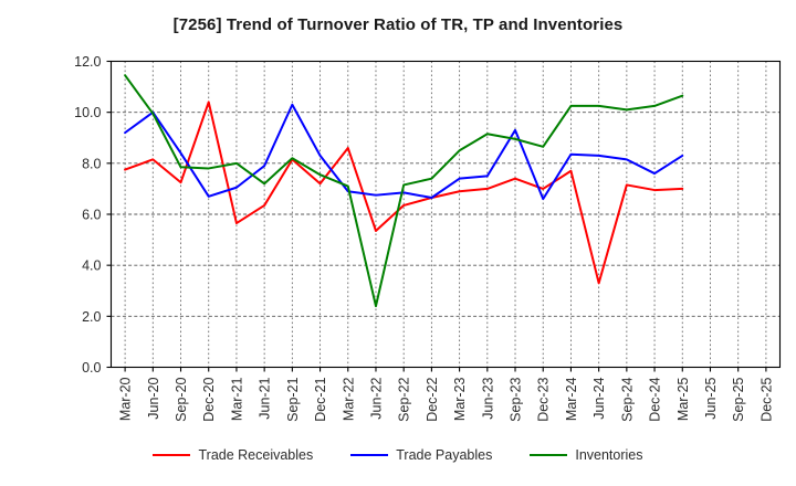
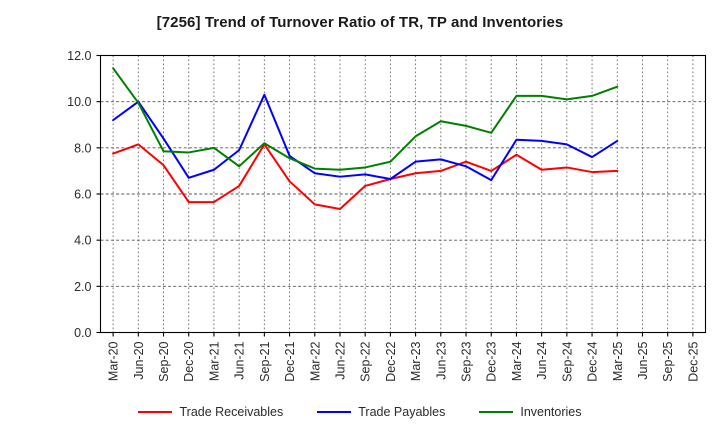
Trade Receivables/Dec-20: 10.4 -> 5.7
Trade Receivables/Dec-21: 7.2 -> 6.5
Trade Payables/Dec-21: 8.3 -> 7.7
Trade Receivables/Mar-22: 8.6 -> 5.5
Inventories/Jun-22: 2.4 -> 7.0
Trade Payables/Sep-23: 9.3 -> 7.2
Trade Receivables/Jun-24: 3.3 -> 7.0
